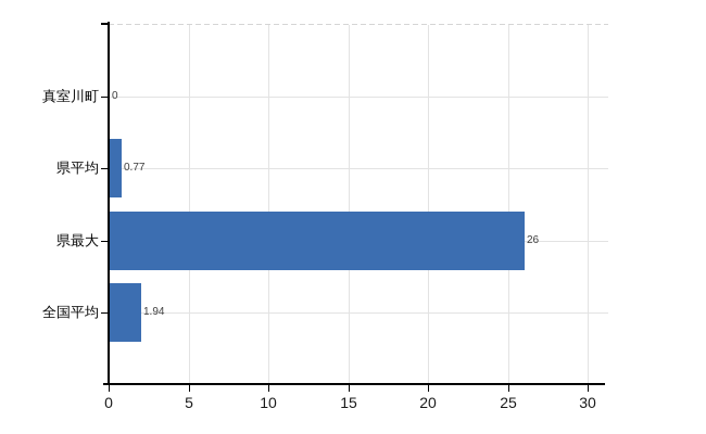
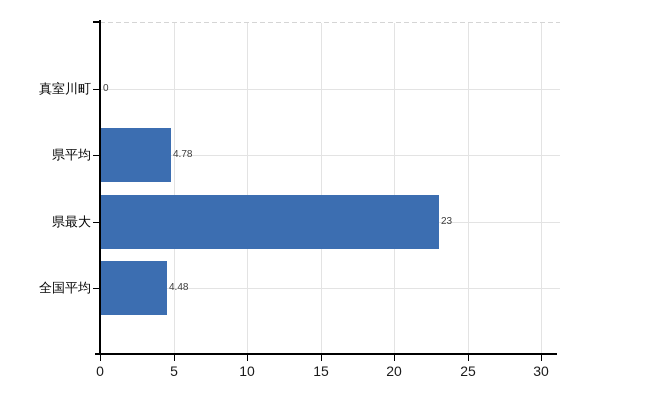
県平均: 0.77 -> 4.78
県最大: 26 -> 23
全国平均: 1.94 -> 4.48
